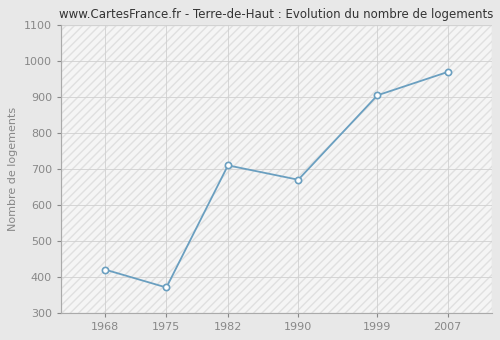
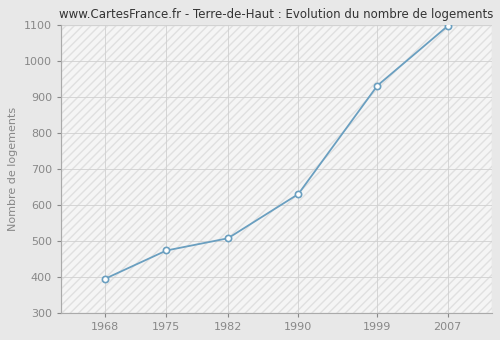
1968: 420 -> 394
1975: 370 -> 473
1982: 710 -> 507
1990: 670 -> 630
1999: 905 -> 932
2007: 970 -> 1098
